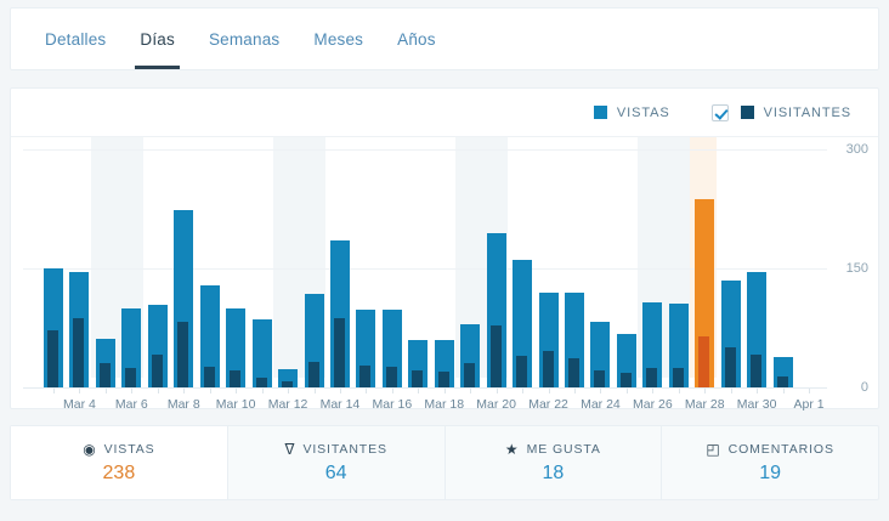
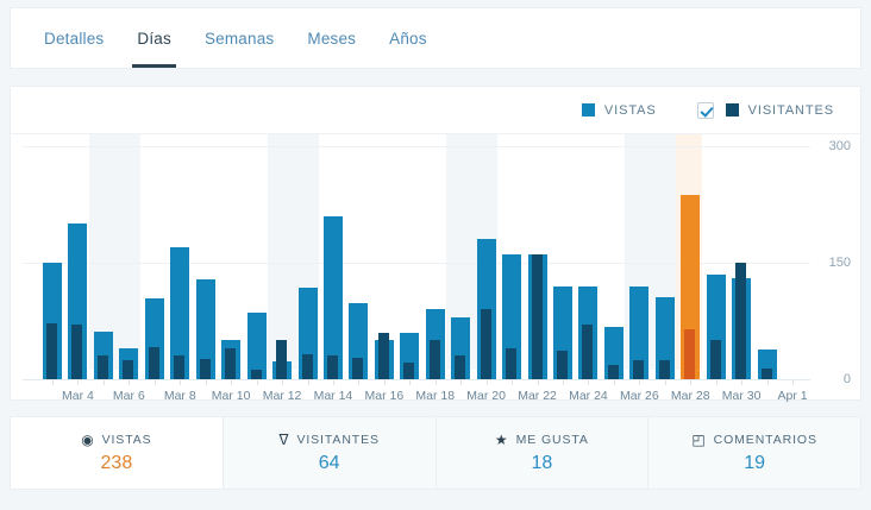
VISTAS/Mar 4: 140 -> 200
VISITANTES/Mar 4: 90 -> 70
VISTAS/Mar 6: 100 -> 40
VISTAS/Mar 8: 220 -> 170
VISITANTES/Mar 8: 80 -> 30
VISTAS/Mar 10: 100 -> 50
VISITANTES/Mar 10: 20 -> 40
VISITANTES/Mar 12: 10 -> 50
VISTAS/Mar 14: 180 -> 210
VISITANTES/Mar 14: 90 -> 30
VISTAS/Mar 16: 100 -> 50
VISITANTES/Mar 16: 30 -> 60
VISTAS/Mar 18: 60 -> 90
VISITANTES/Mar 18: 20 -> 50
VISTAS/Mar 20: 200 -> 180
VISITANTES/Mar 20: 80 -> 90
VISTAS/Mar 22: 120 -> 160
VISITANTES/Mar 22: 50 -> 160
VISTAS/Mar 24: 80 -> 120
VISITANTES/Mar 24: 20 -> 70
VISTAS/Mar 26: 110 -> 120
VISTAS/Mar 30: 140 -> 130
VISITANTES/Mar 30: 40 -> 150
